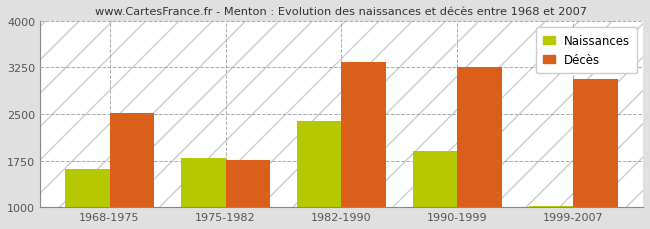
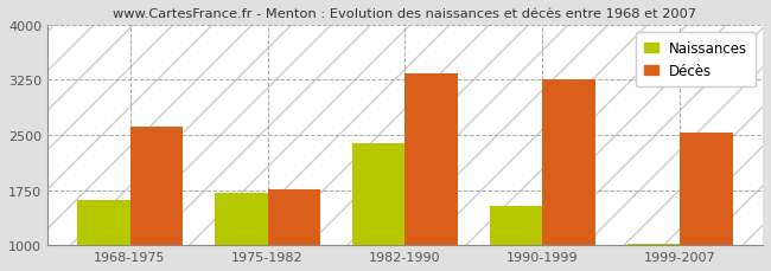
Décès/1968-1975: 2520 -> 2620
Naissances/1975-1982: 1800 -> 1710
Naissances/1990-1999: 1900 -> 1540
Décès/1999-2007: 3060 -> 2540
